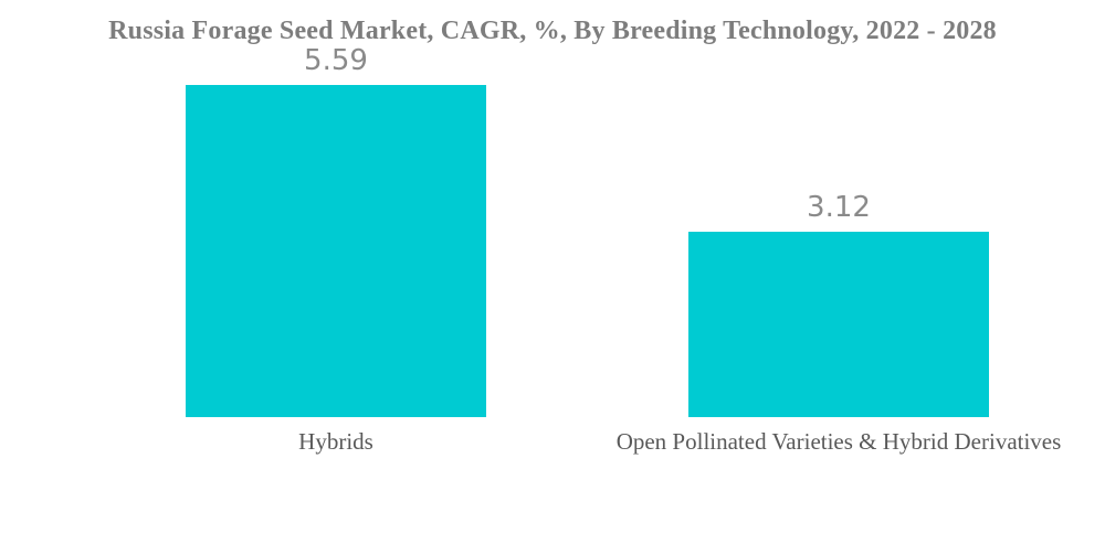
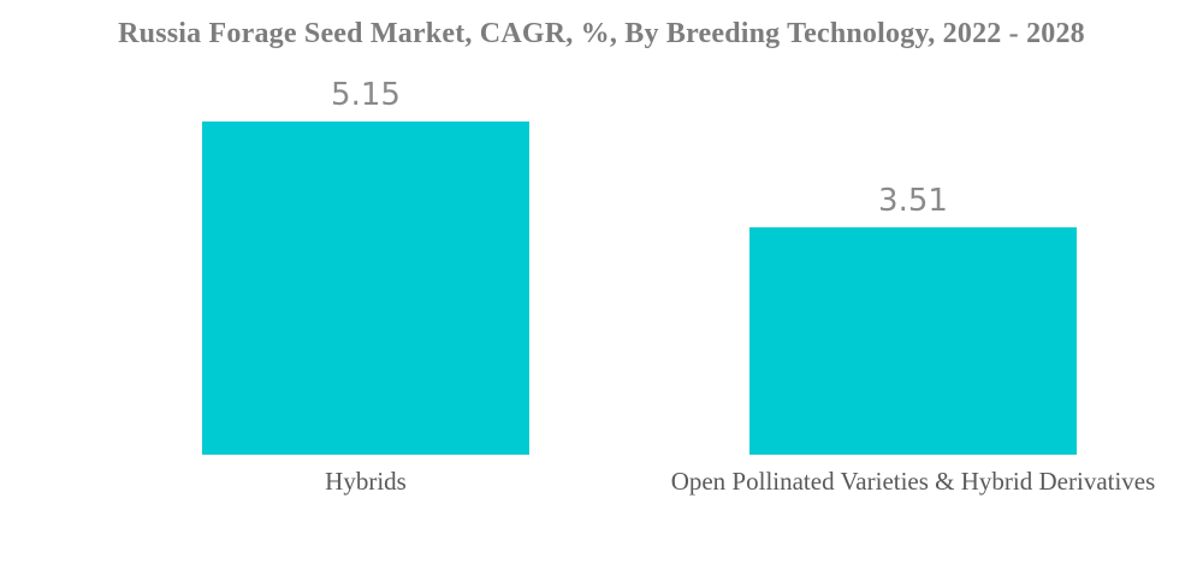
Hybrids: 5.59 -> 5.15
Open Pollinated Varieties & Hybrid Derivatives: 3.12 -> 3.51
